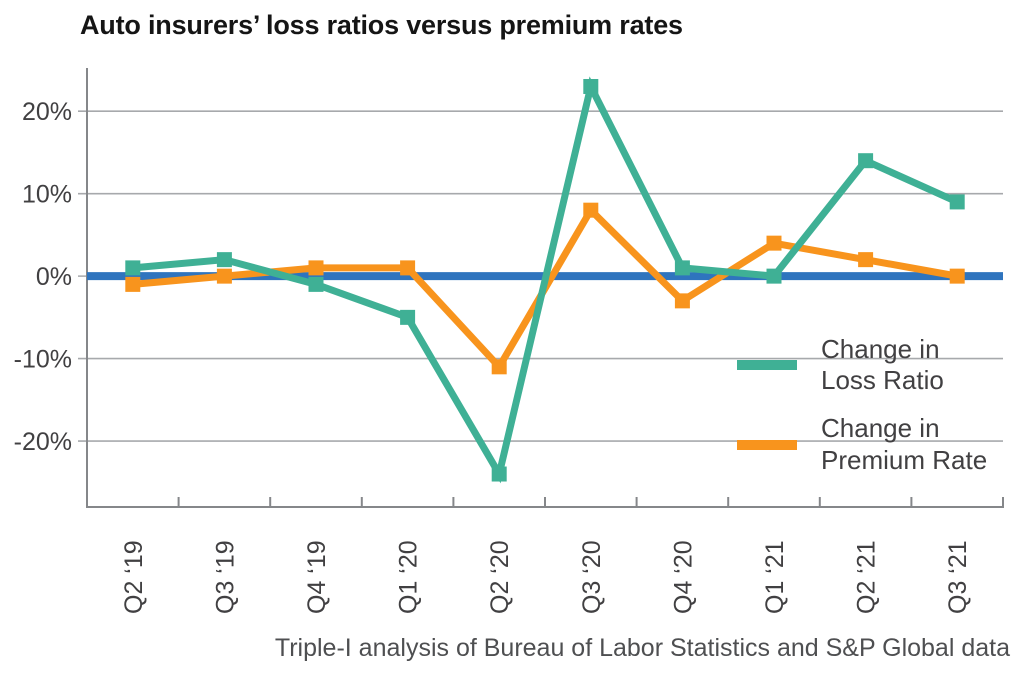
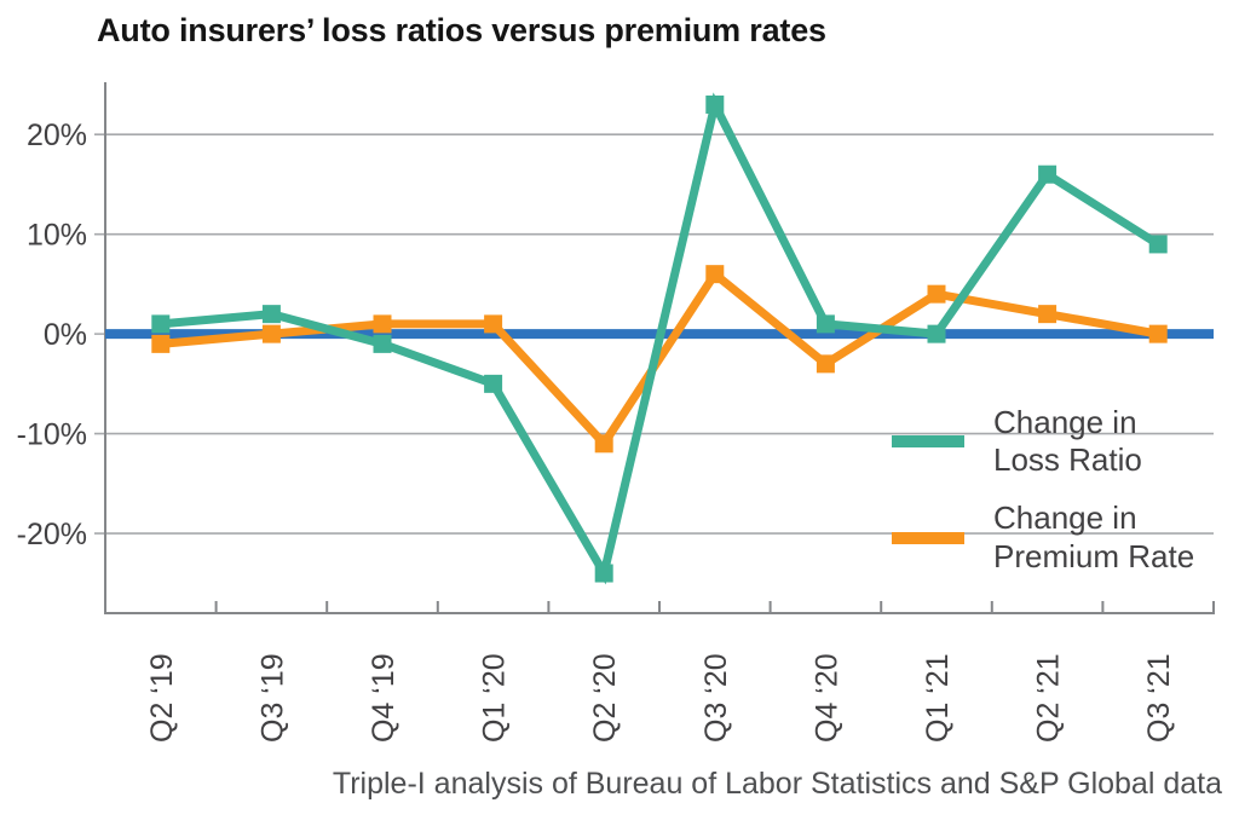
Change in Premium Rate/Q3 ‘20: 8% -> 6%
Change in Loss Ratio/Q2 ‘21: 14% -> 16%
